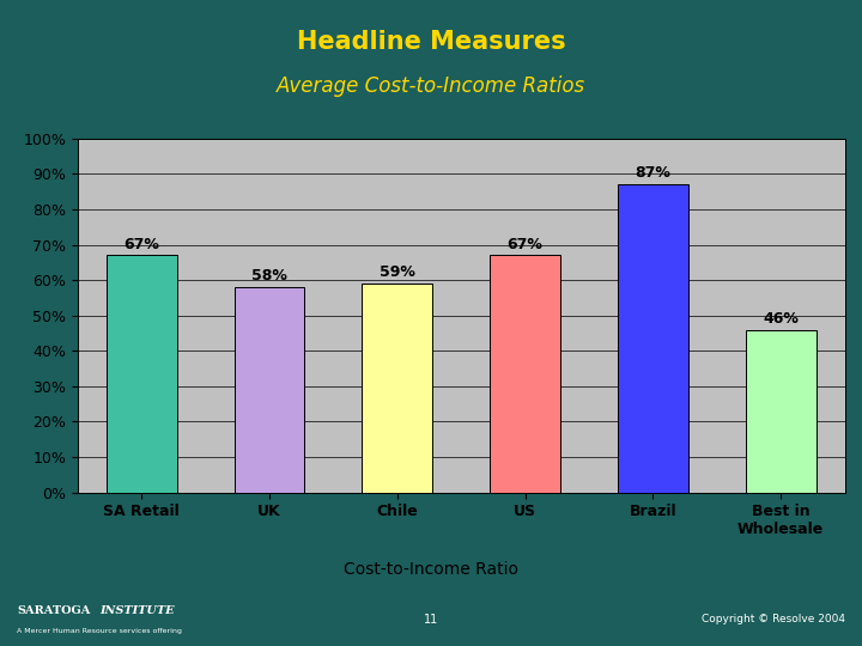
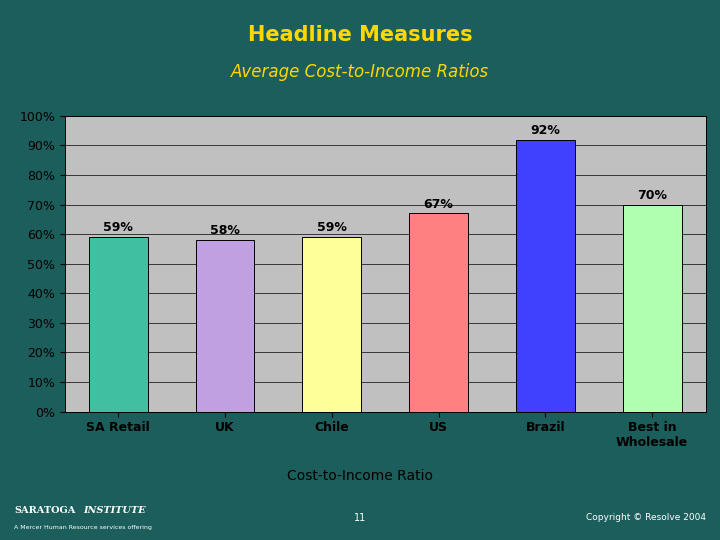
SA Retail: 67% -> 59%
Brazil: 87% -> 92%
Best in Wholesale: 46% -> 70%
